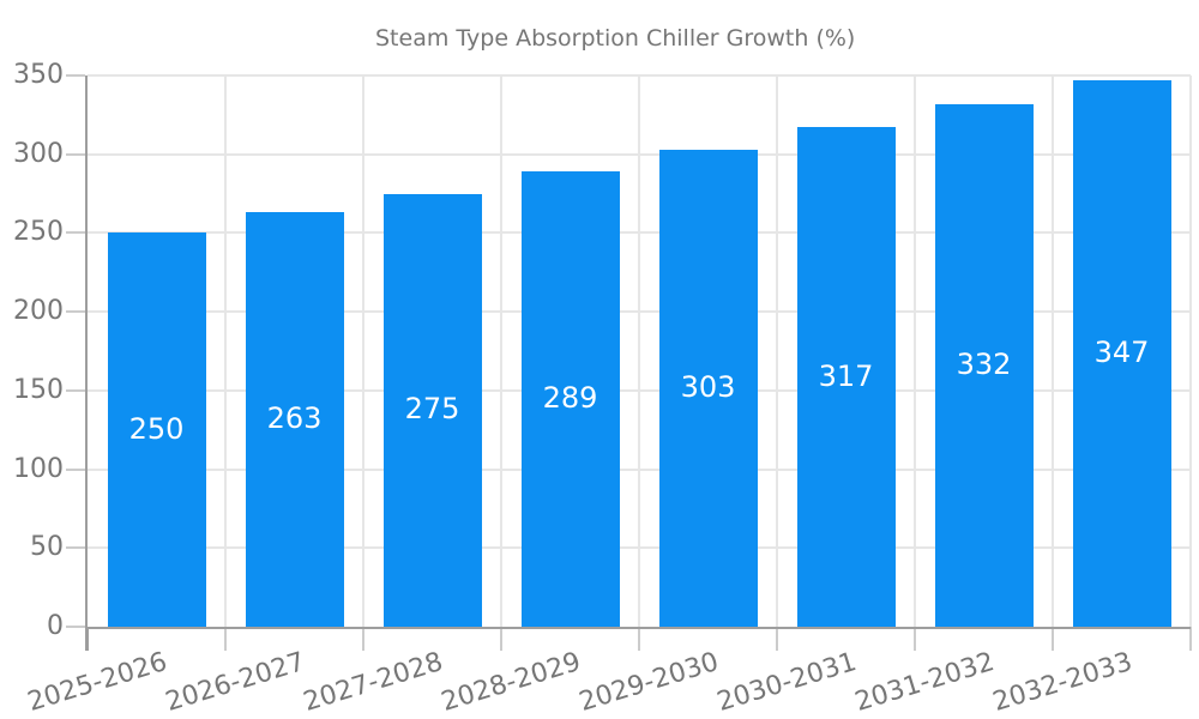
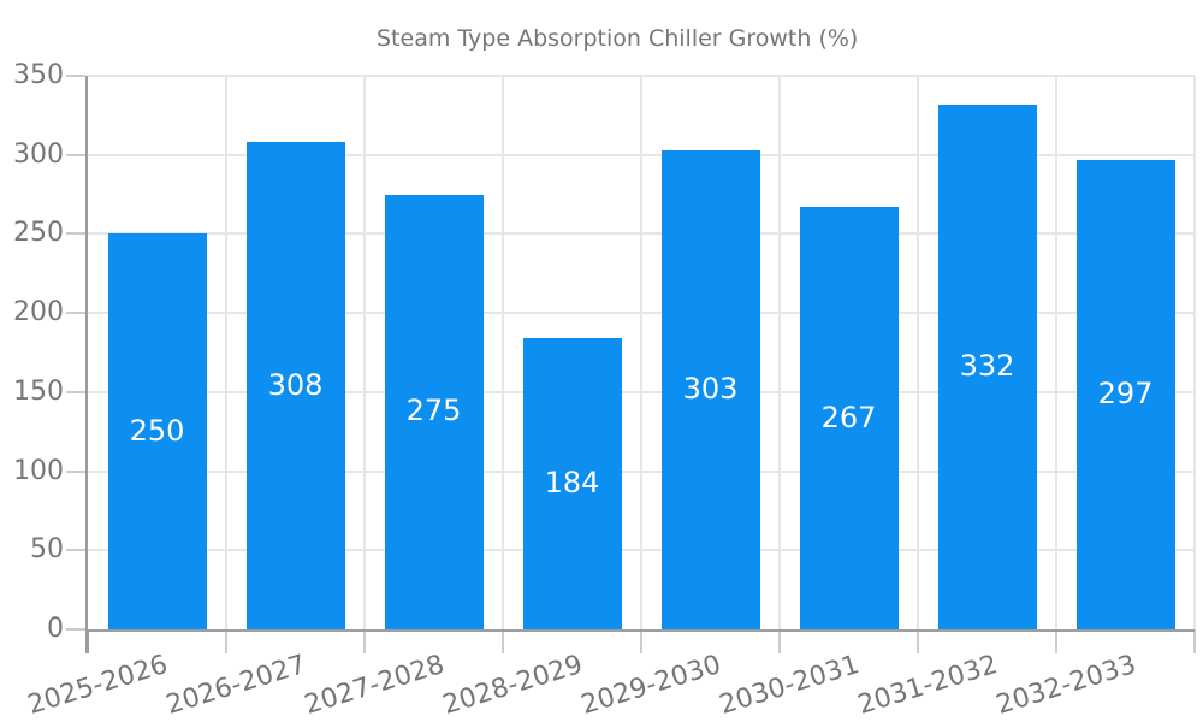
2026-2027: 263 -> 308
2028-2029: 289 -> 184
2030-2031: 317 -> 267
2032-2033: 347 -> 297
